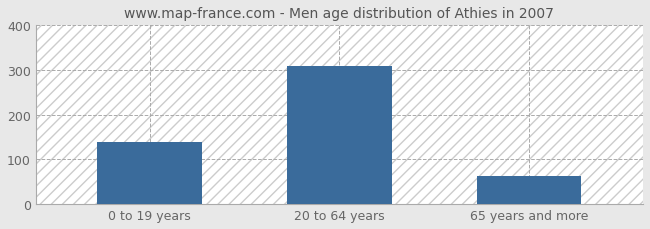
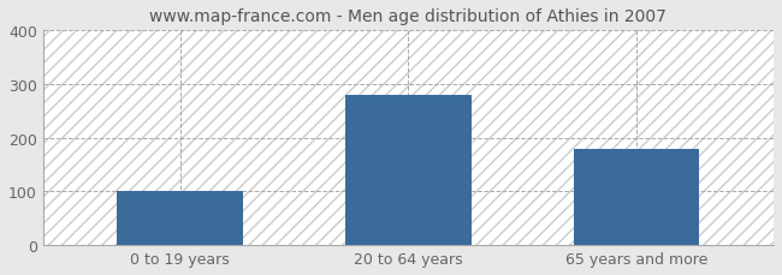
0 to 19 years: 138 -> 100
20 to 64 years: 310 -> 280
65 years and more: 62 -> 180
